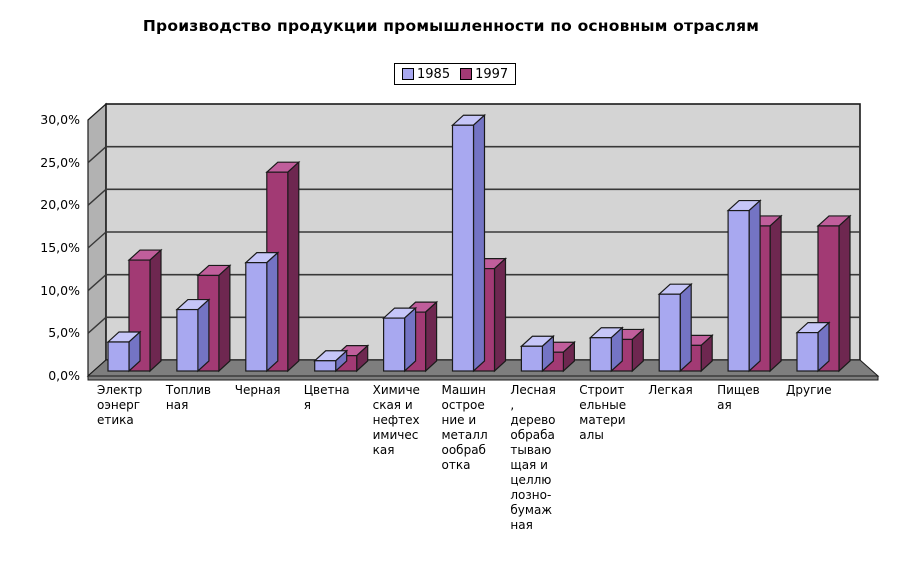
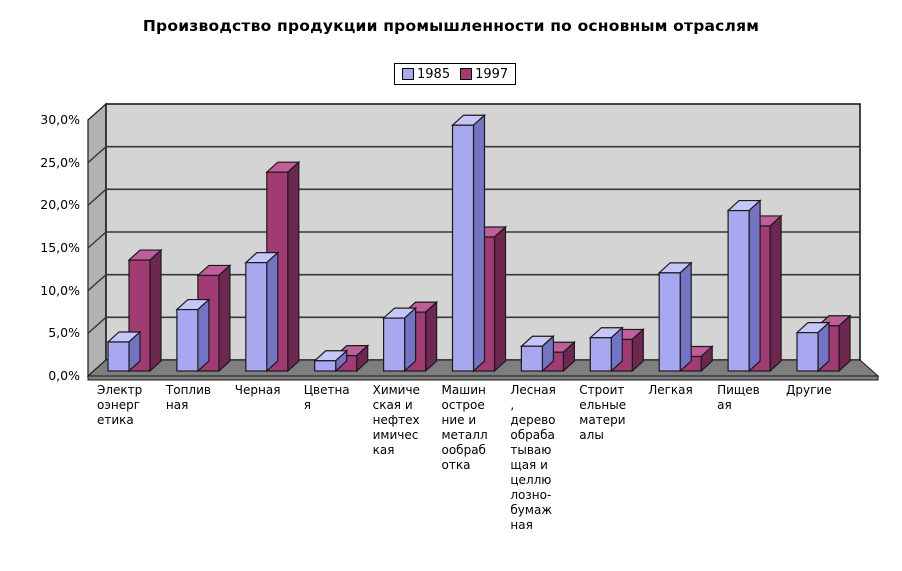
1997/Машиностроение и металлообработка: 12% -> 16%
1985/Легкая: 9% -> 12%
1997/Легкая: 3% -> 2%
1997/Другие: 17% -> 5%
